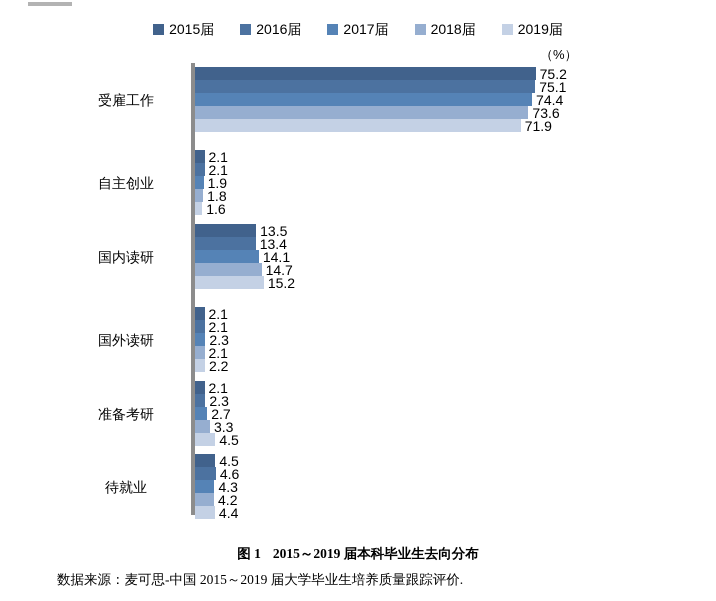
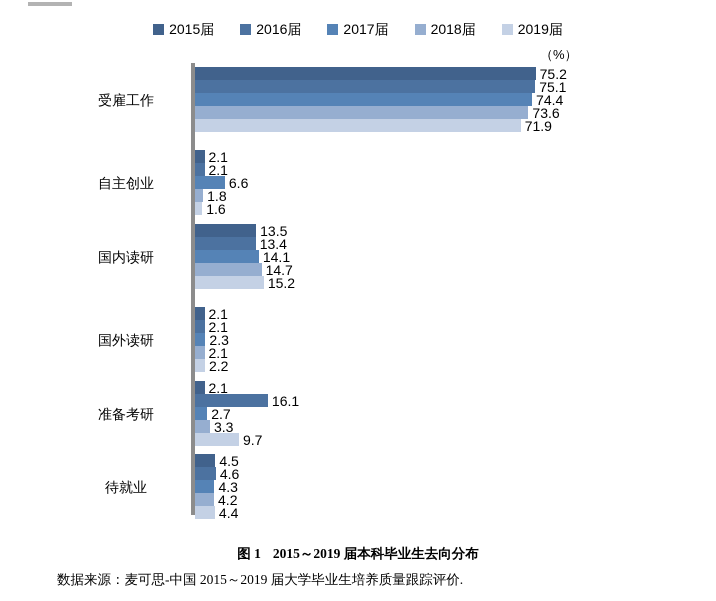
2017届/自主创业: 1.9 -> 6.6
2016届/准备考研: 2.3 -> 16.1
2019届/准备考研: 4.5 -> 9.7
